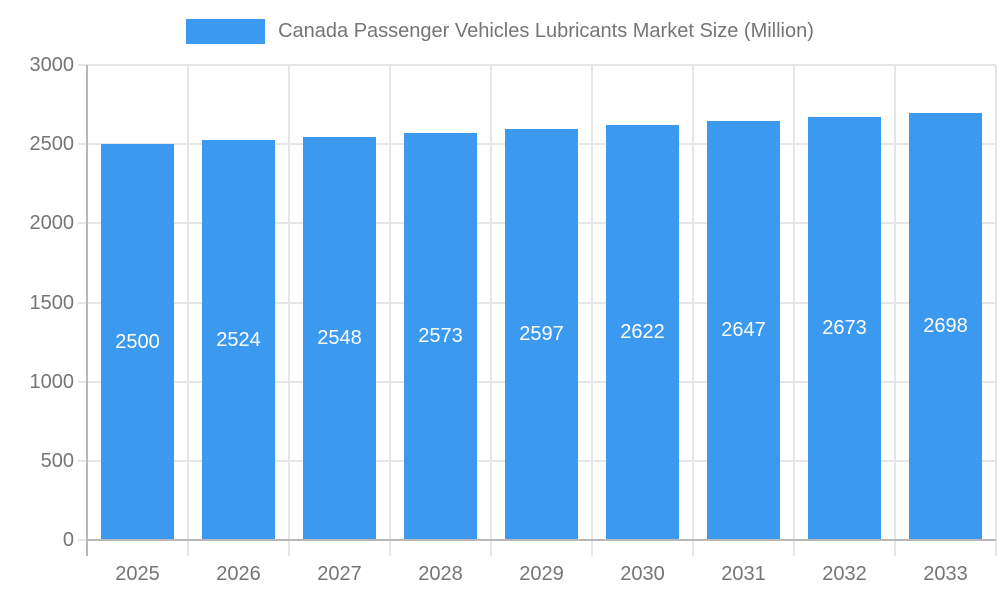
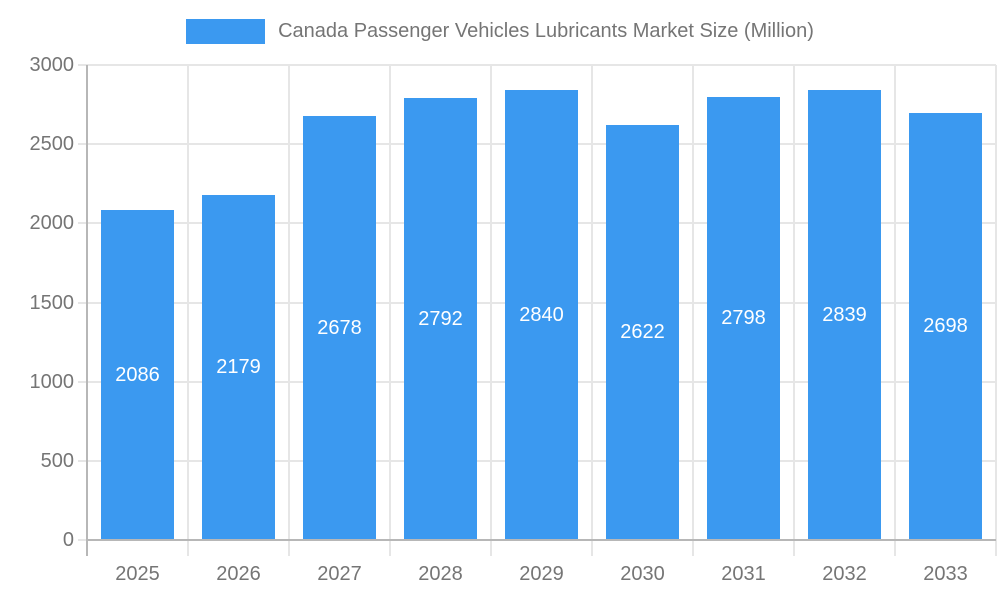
2025: 2500 -> 2086
2026: 2524 -> 2179
2027: 2548 -> 2678
2028: 2573 -> 2792
2029: 2597 -> 2840
2031: 2647 -> 2798
2032: 2673 -> 2839
